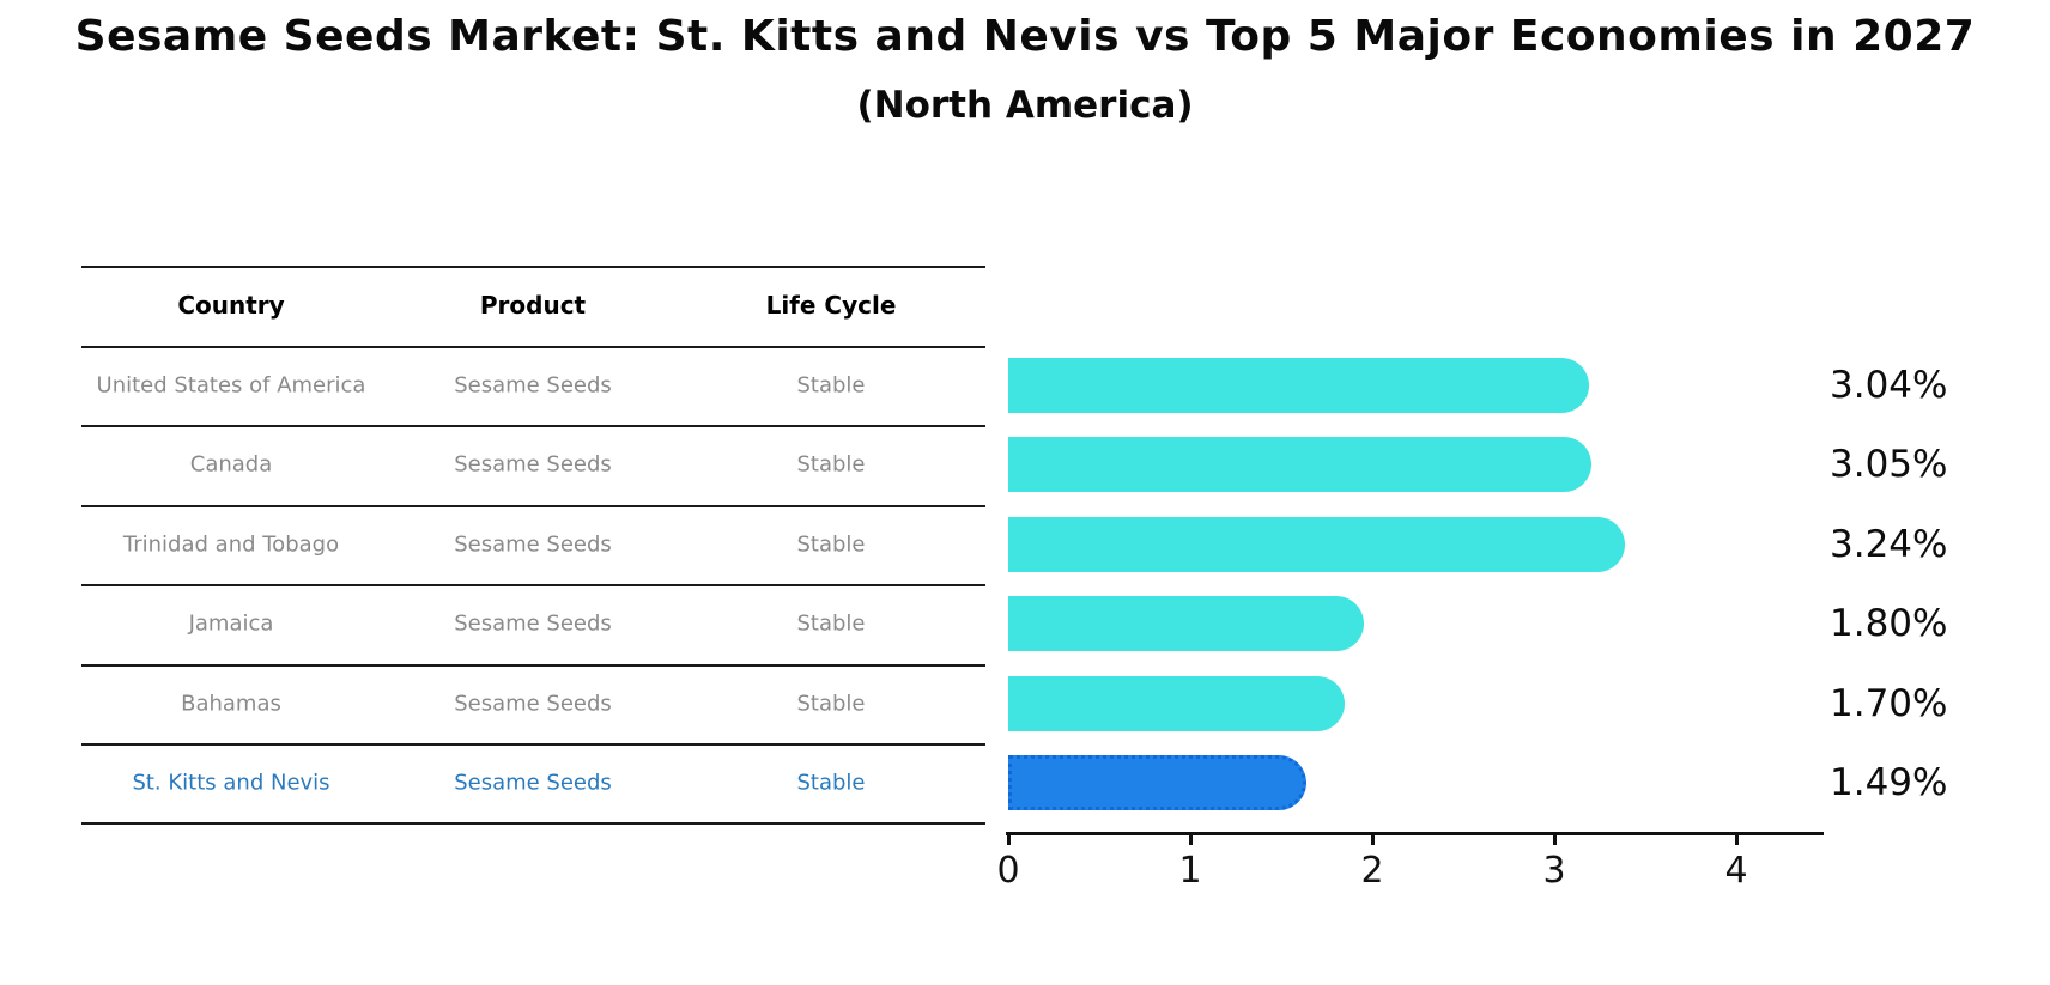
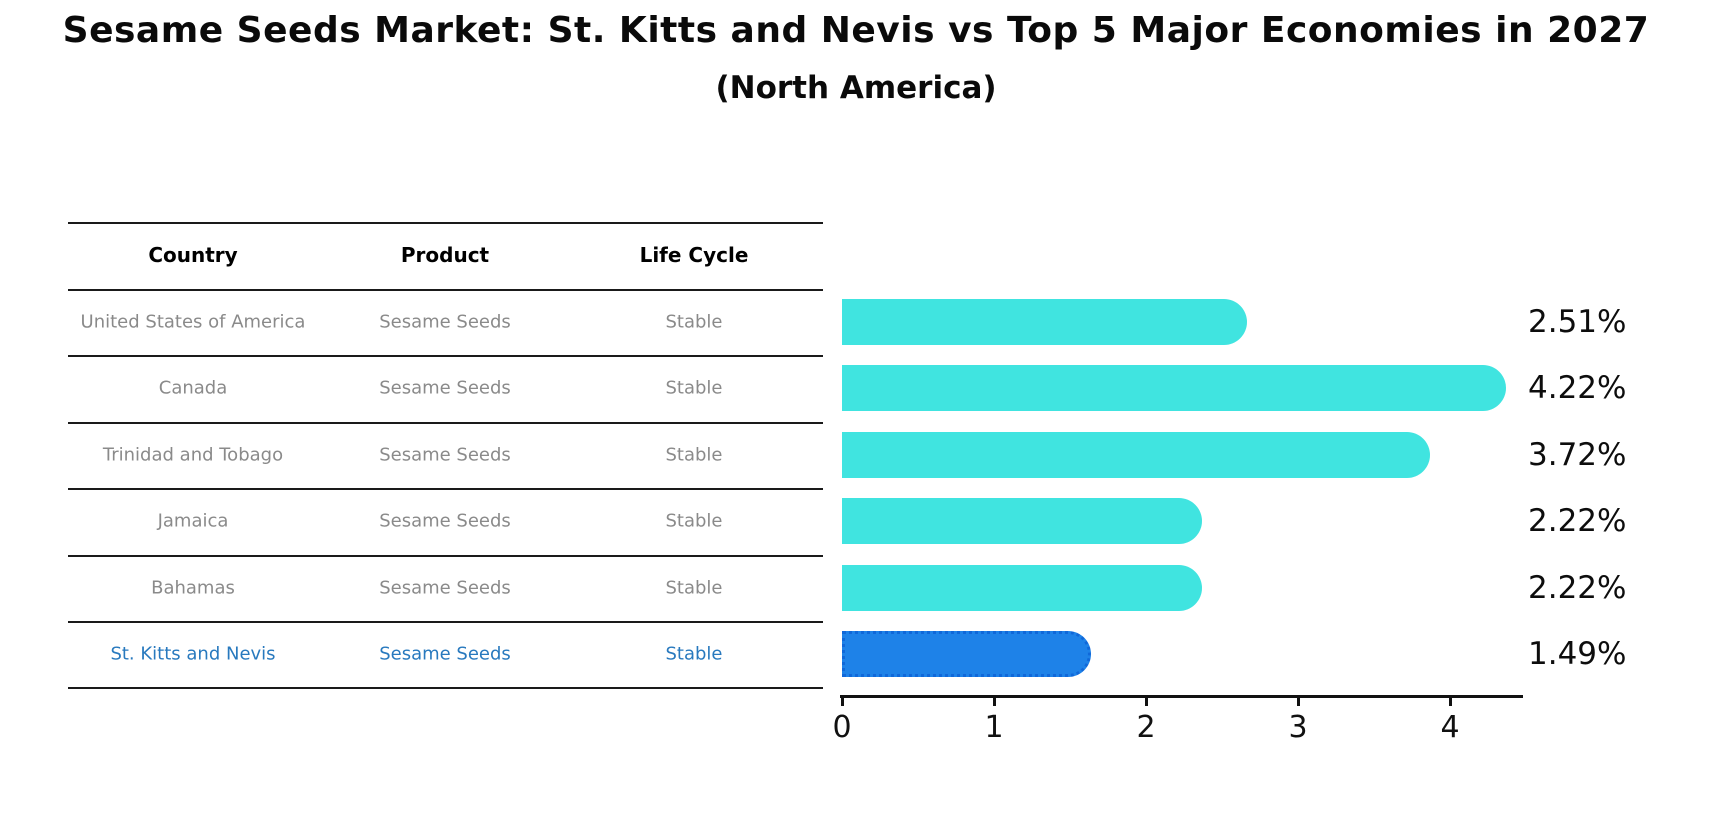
United States of America: 3.04% -> 2.51%
Canada: 3.05% -> 4.22%
Trinidad and Tobago: 3.24% -> 3.72%
Jamaica: 1.80% -> 2.22%
Bahamas: 1.70% -> 2.22%
